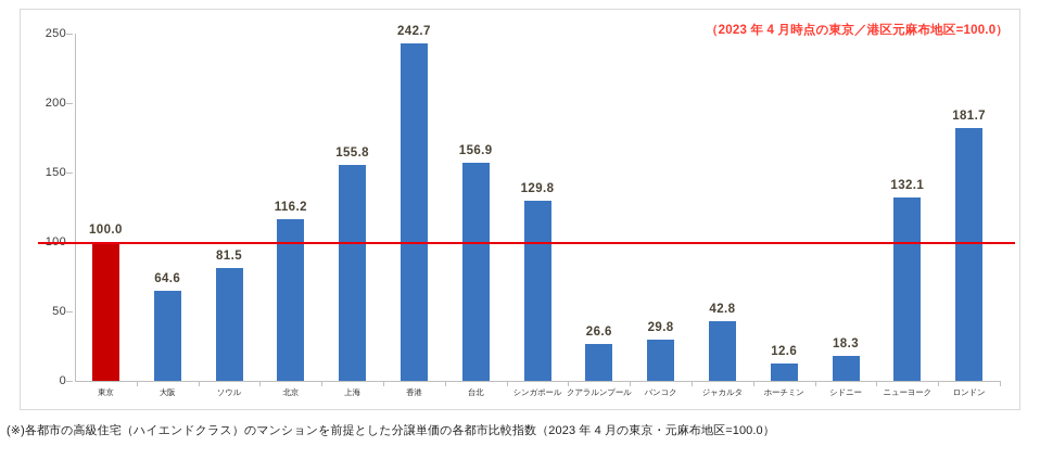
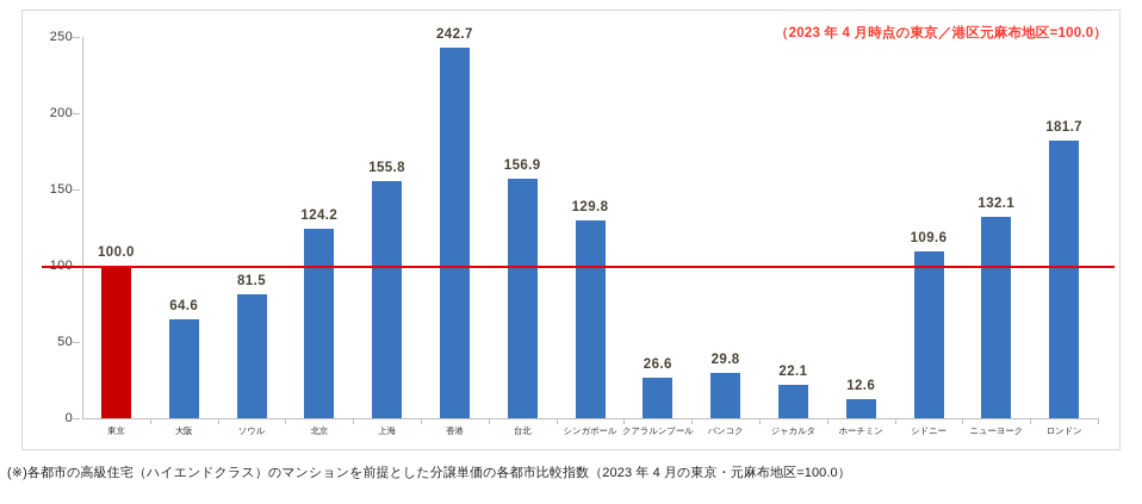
北京: 116.2 -> 124.2
ジャカルタ: 42.8 -> 22.1
シドニー: 18.3 -> 109.6
